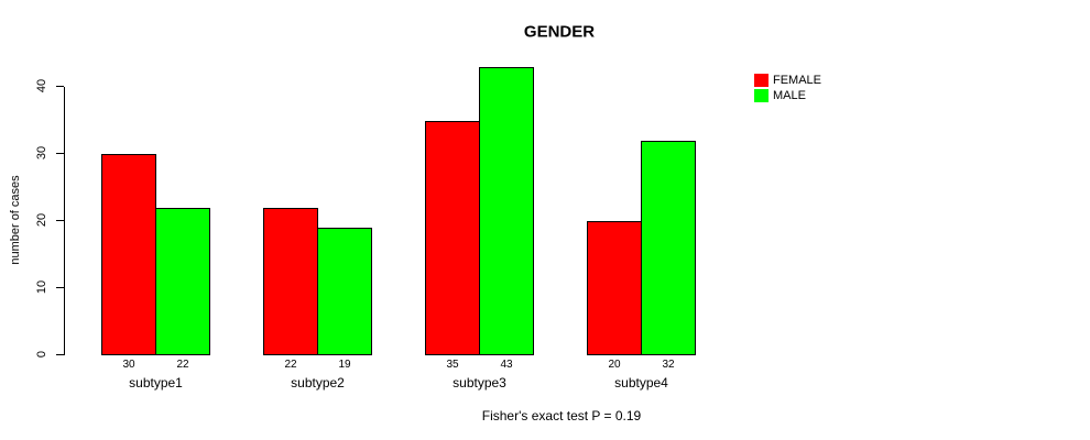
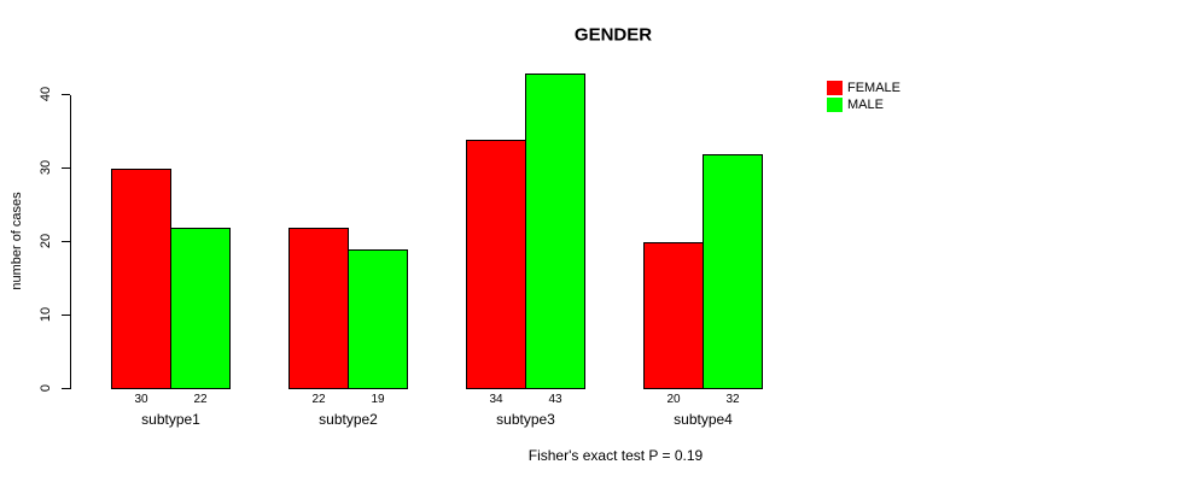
FEMALE/subtype3: 35 -> 34
